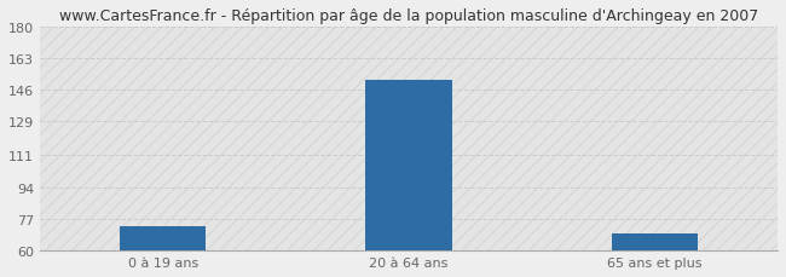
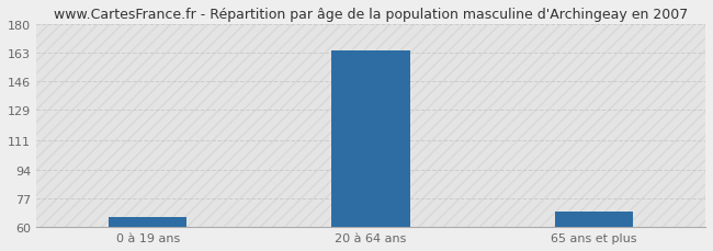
0 à 19 ans: 73 -> 66
20 à 64 ans: 151 -> 164
